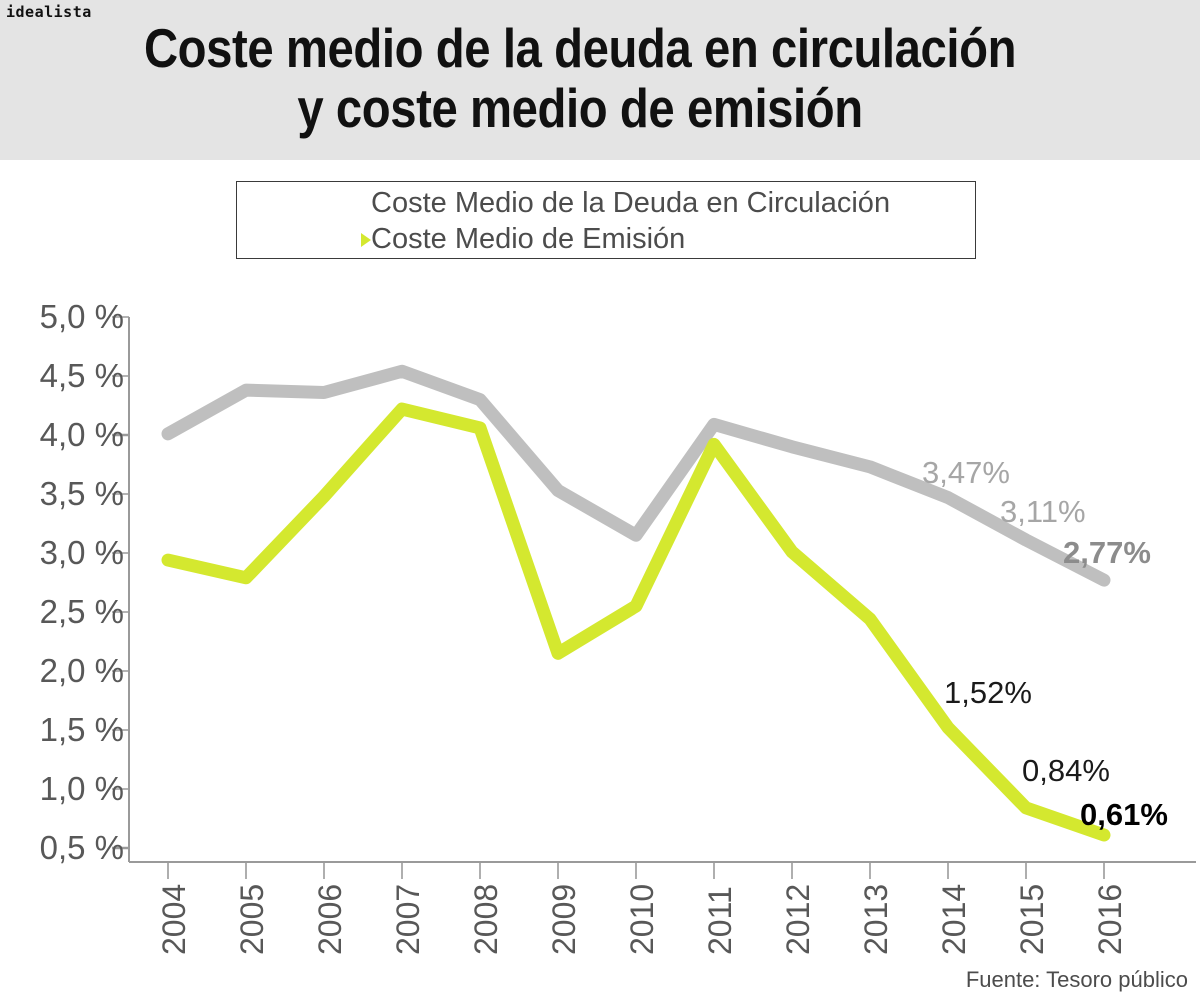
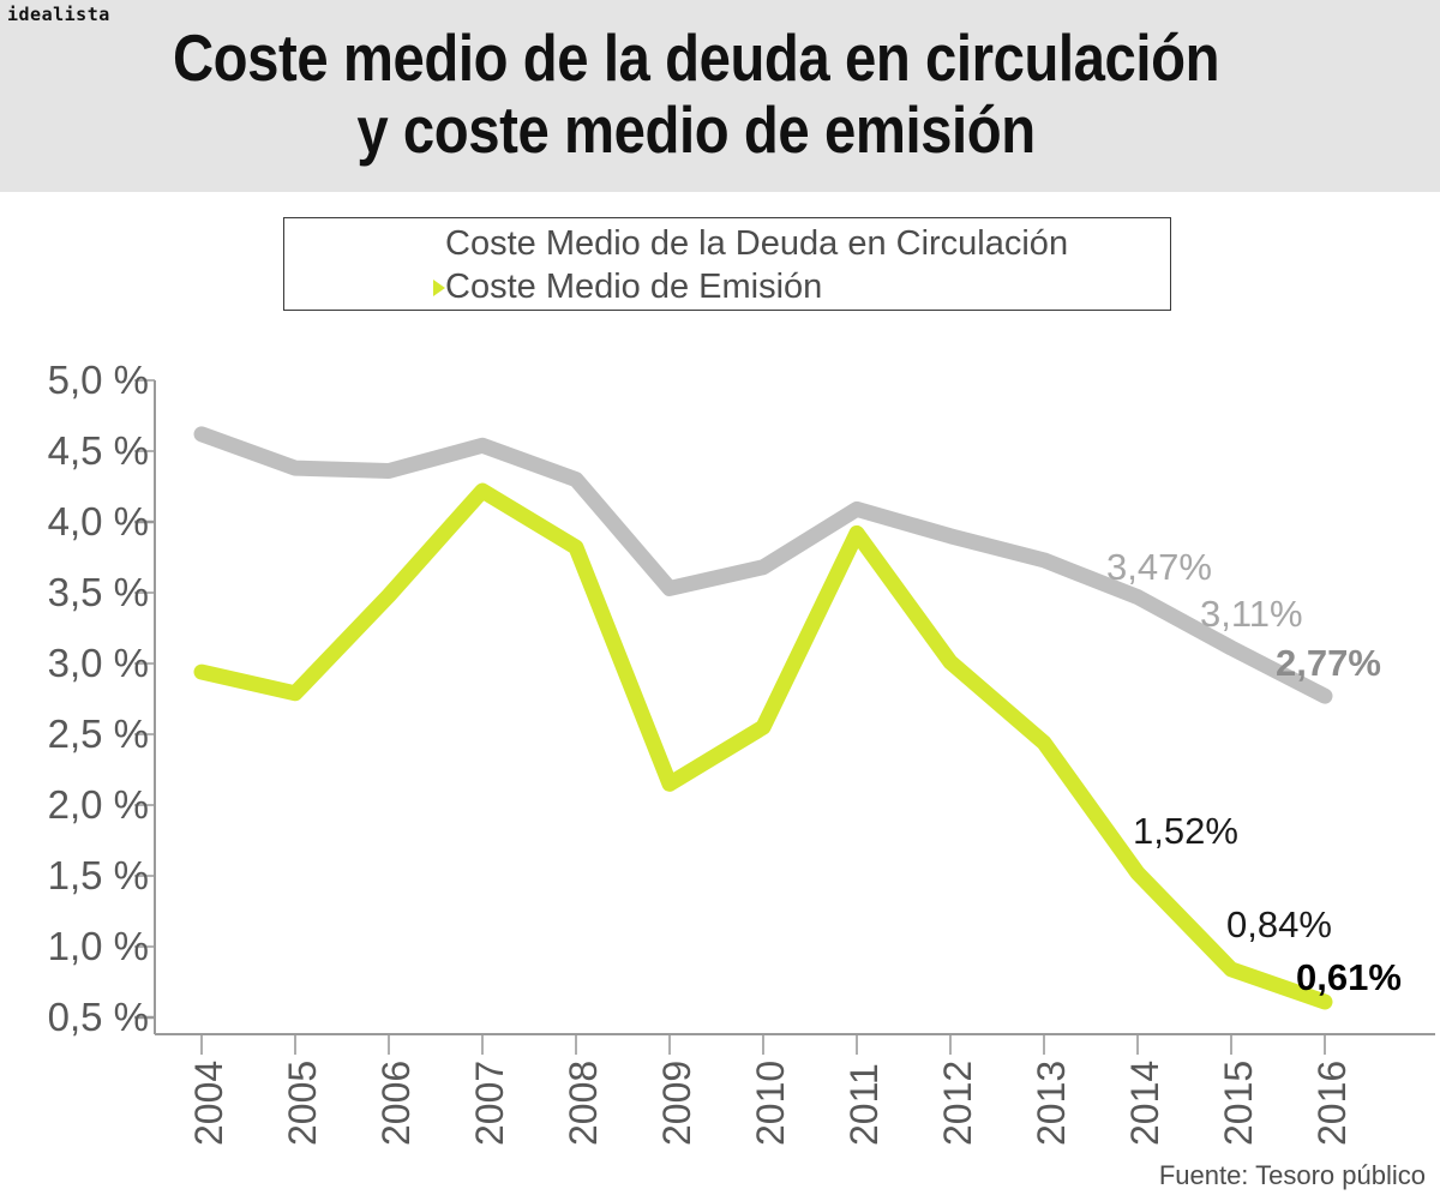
Coste Medio de la Deuda en Circulación/2004: 4,01% -> 4,62%
Coste Medio de Emisión/2008: 4,06% -> 3,82%
Coste Medio de la Deuda en Circulación/2010: 3,15% -> 3,68%
